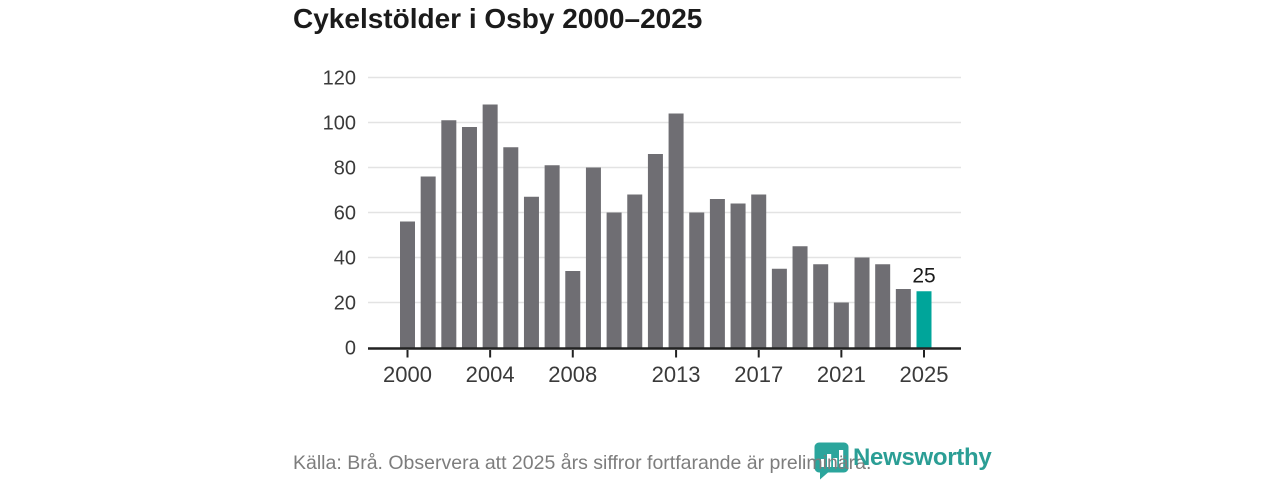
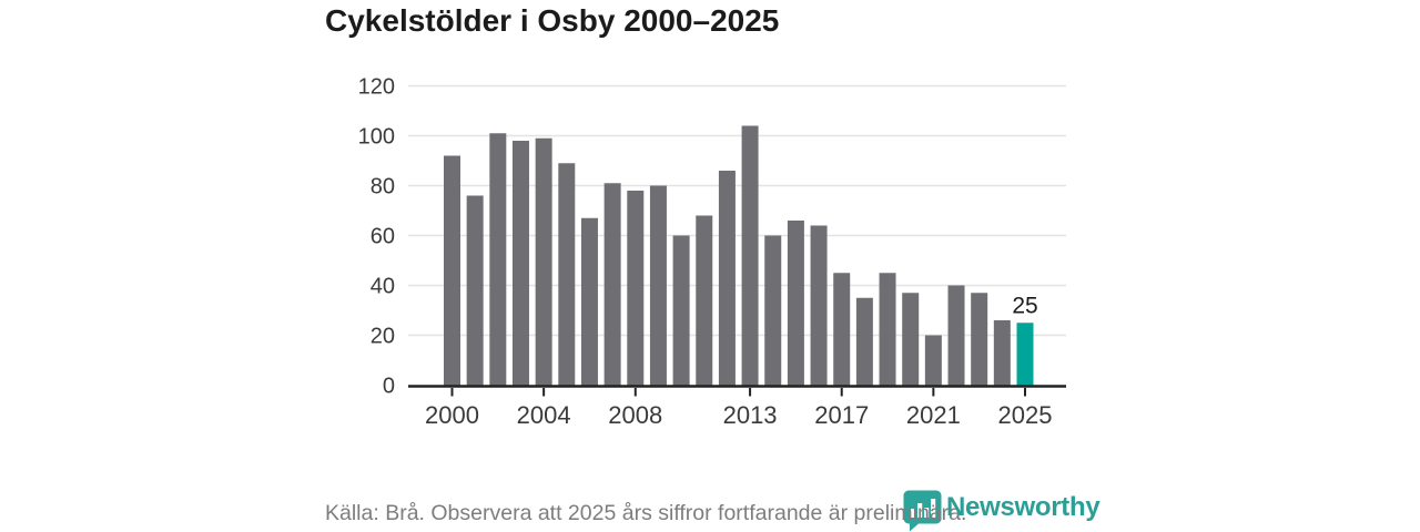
2000: 56 -> 92
2004: 108 -> 99
2008: 34 -> 78
2017: 68 -> 45
